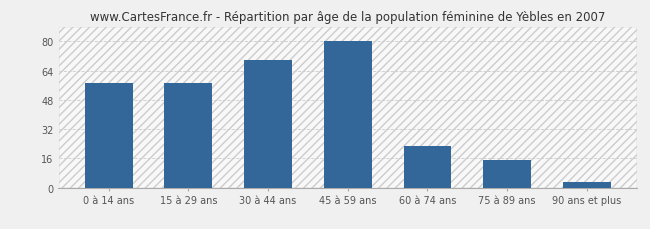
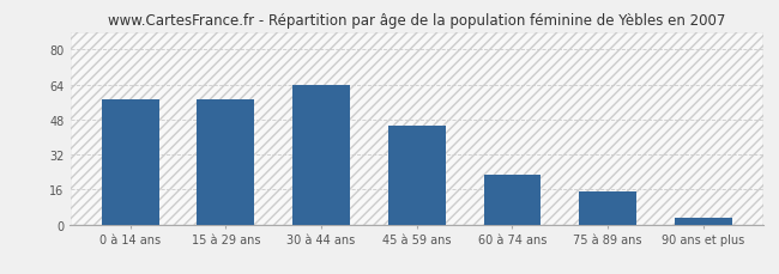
30 à 44 ans: 70 -> 64
45 à 59 ans: 80 -> 45
